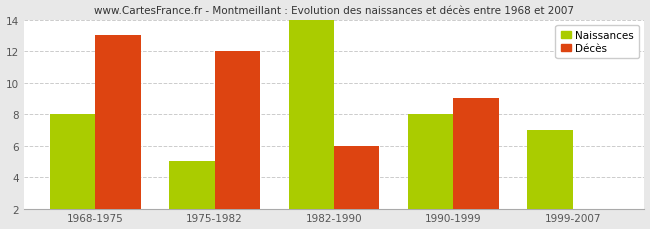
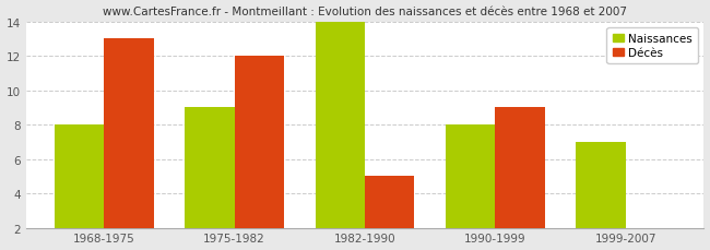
Naissances/1975-1982: 5 -> 9
Décès/1982-1990: 6 -> 5
